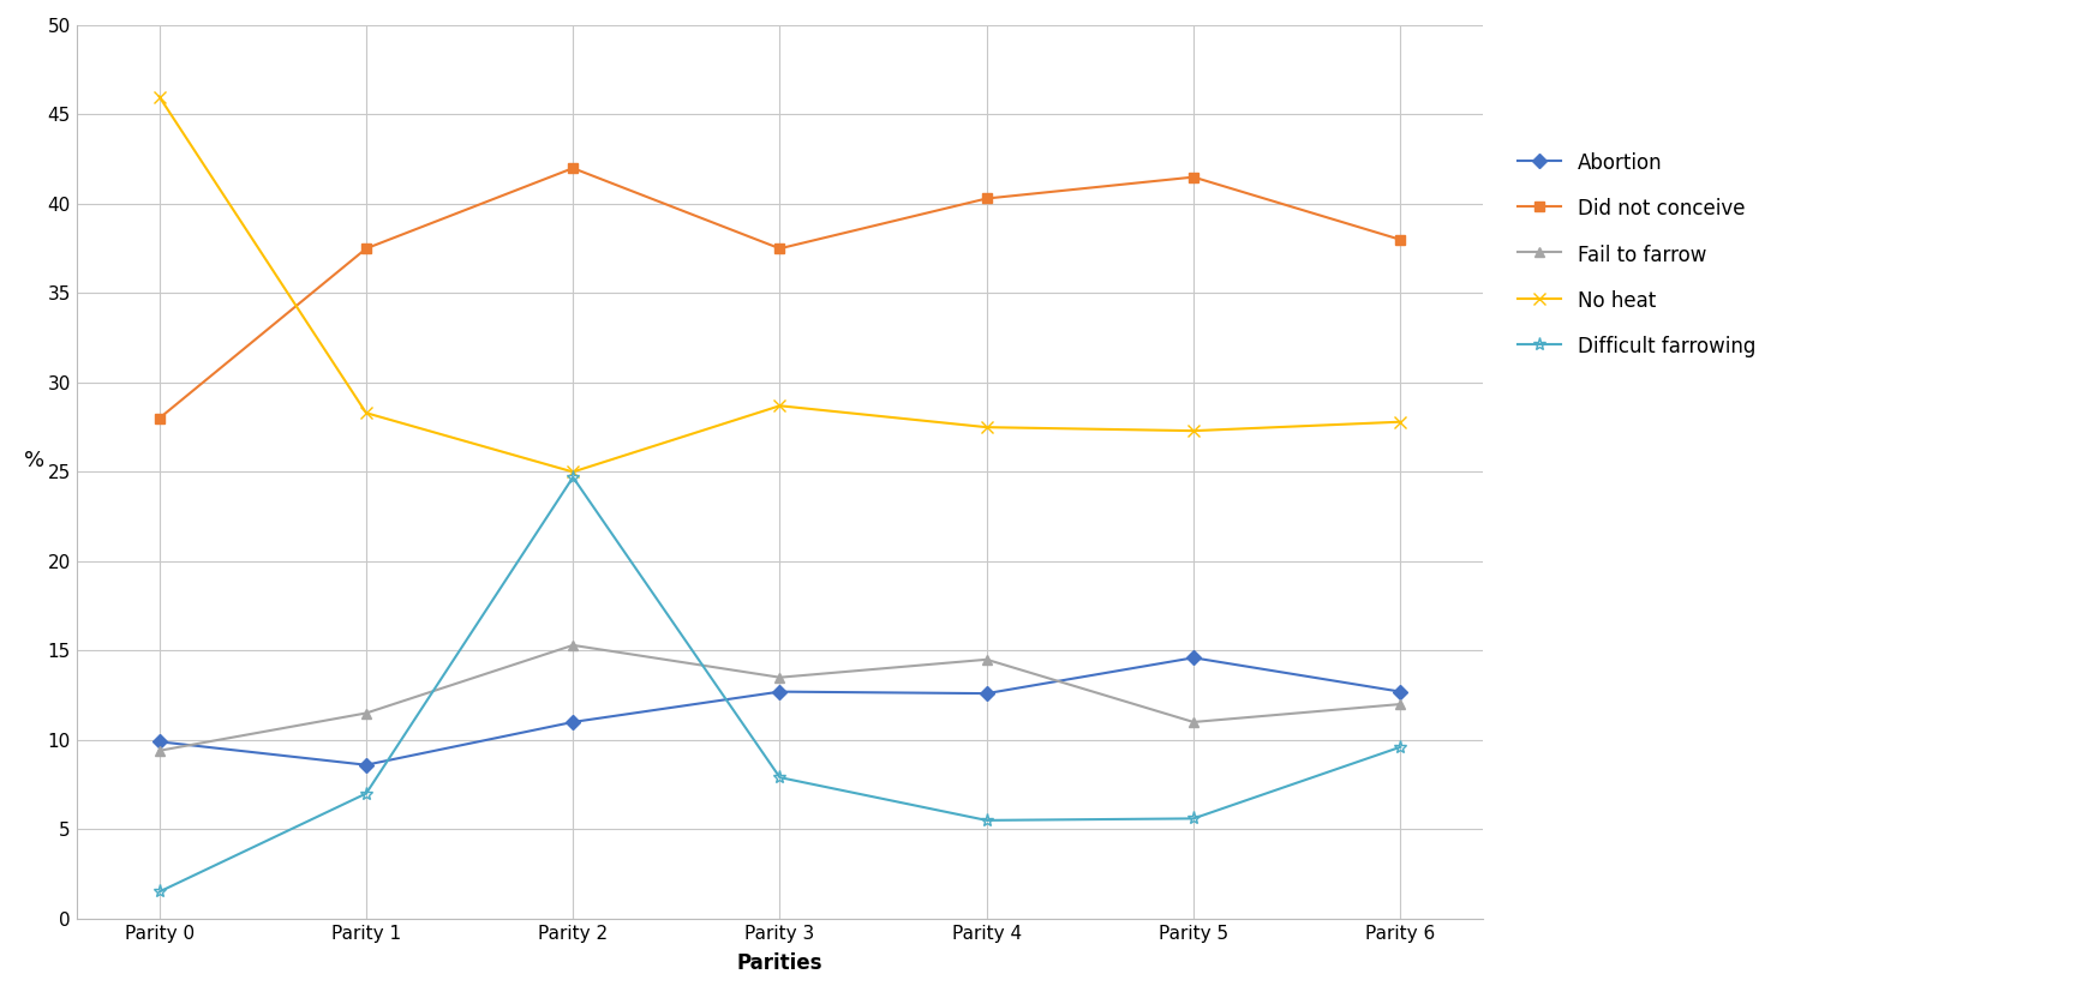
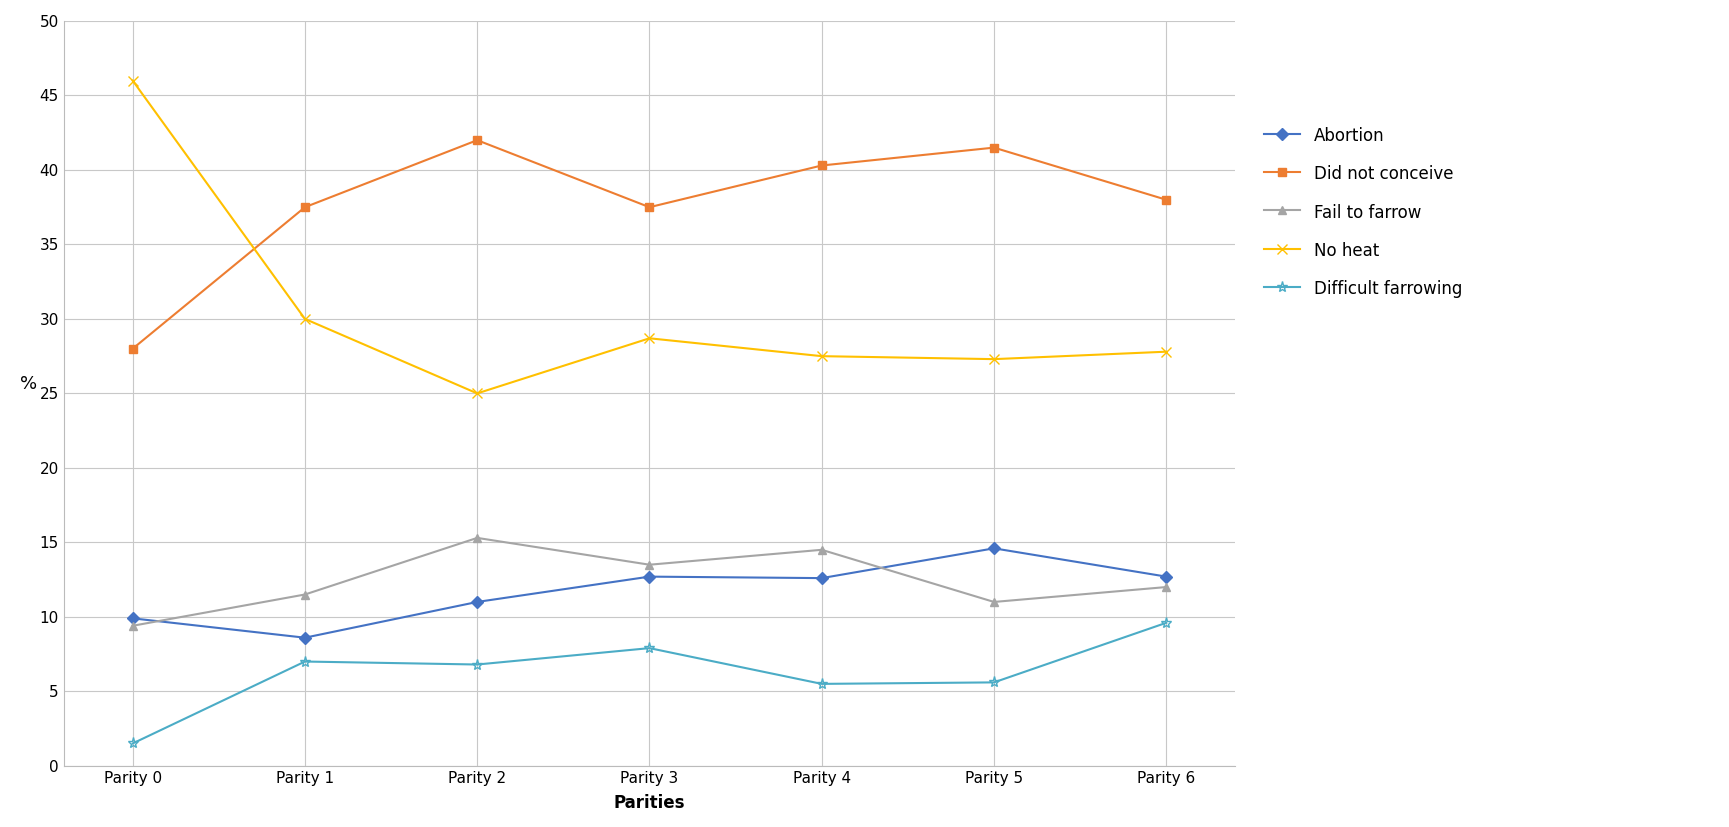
No heat/Parity 1: 28.3 -> 30.0
Difficult farrowing/Parity 2: 24.7 -> 6.8
